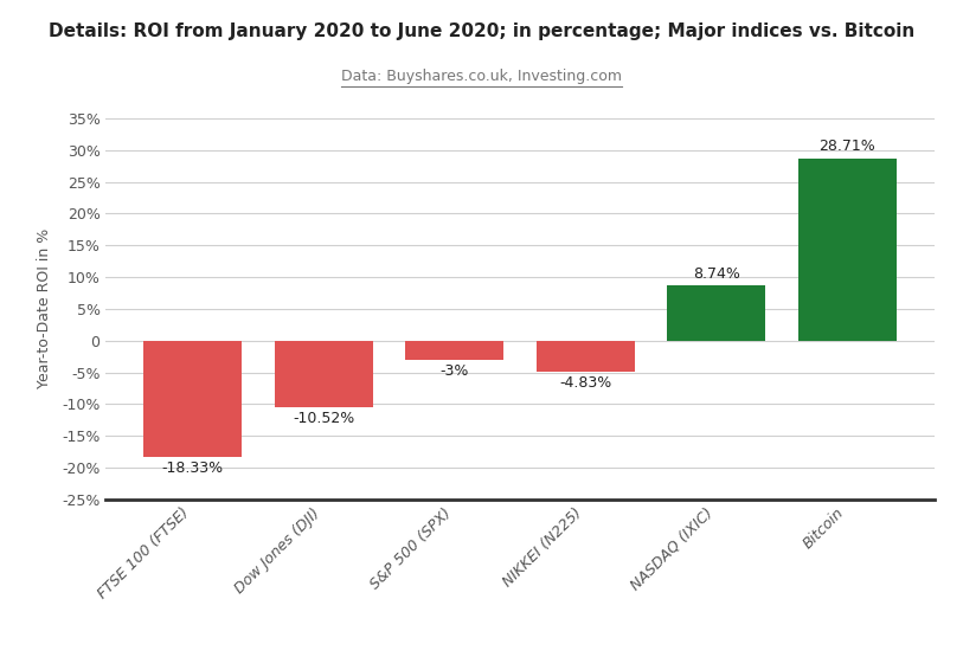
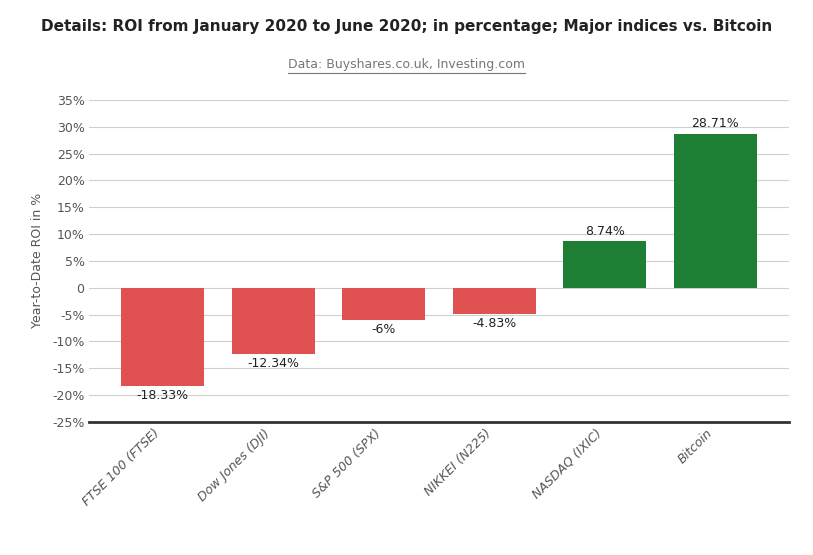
Dow Jones (DJI): -10.52% -> -12.34%
S&P 500 (SPX): -3% -> -6%
